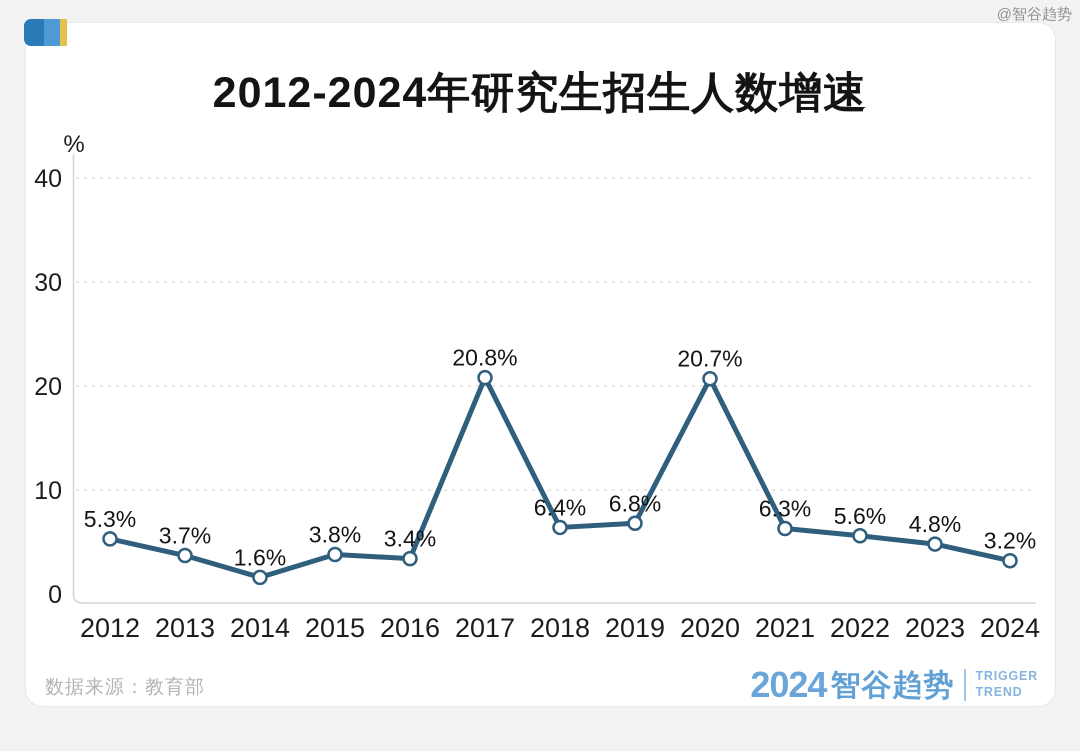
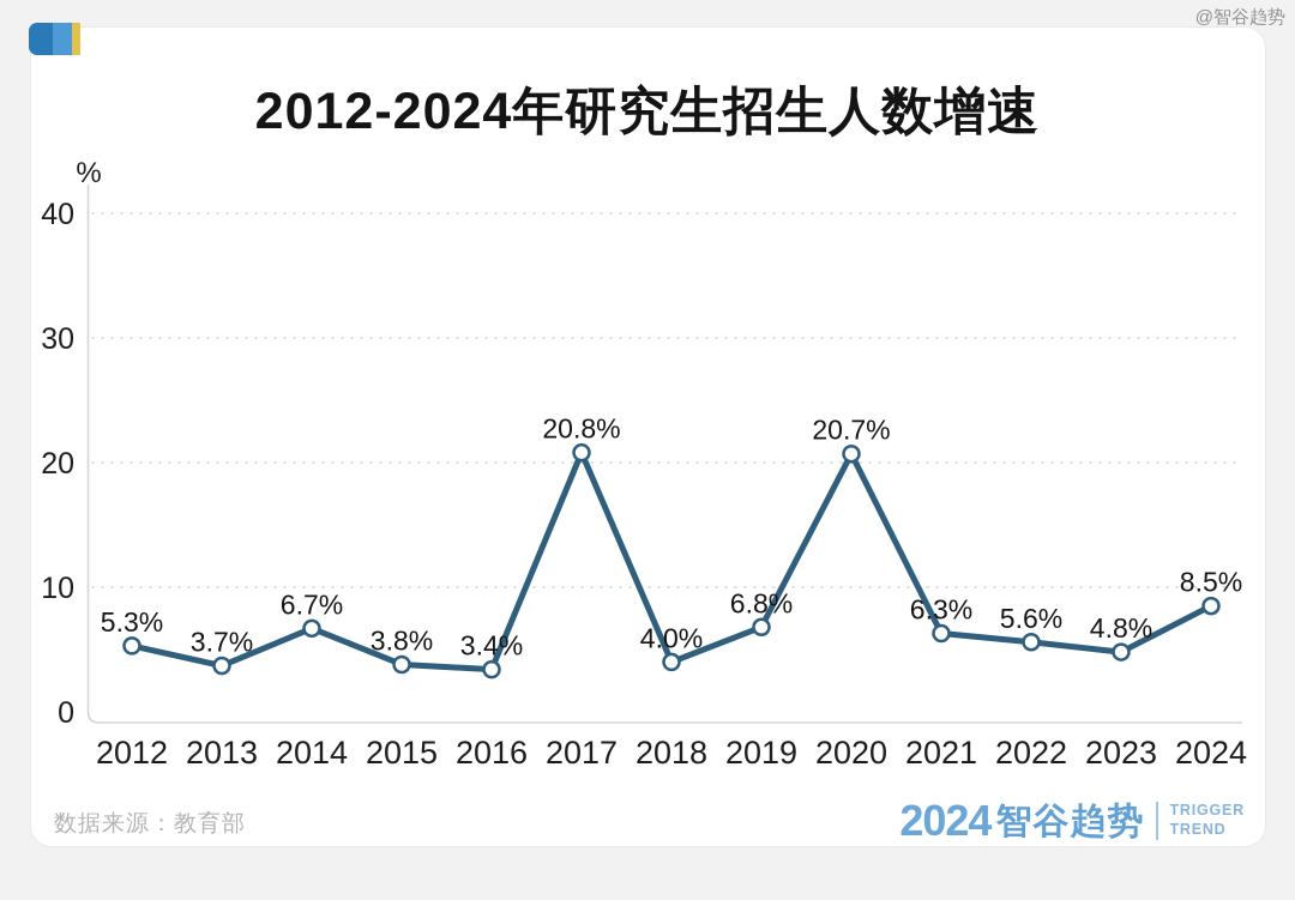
2014: 1.6% -> 6.7%
2018: 6.4% -> 4.0%
2024: 3.2% -> 8.5%
